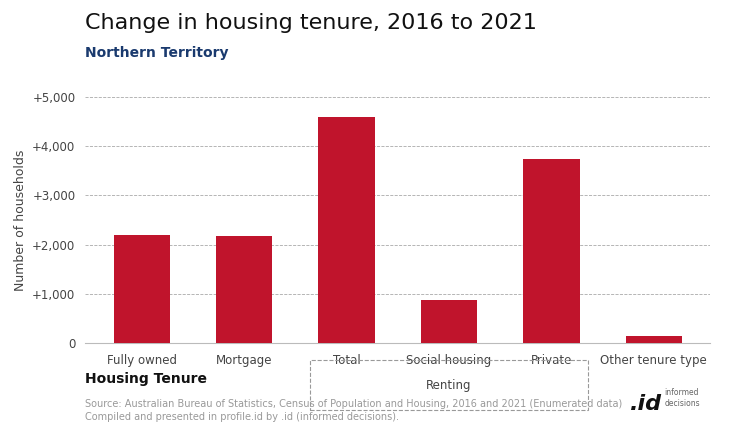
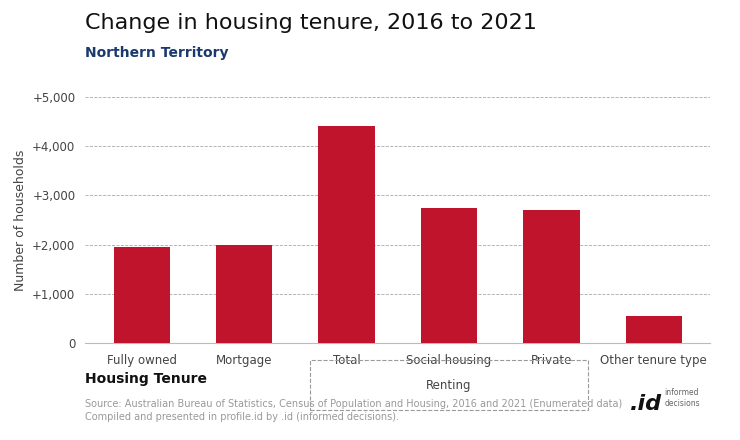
Fully owned: 2,200 -> 1,950
Mortgage: 2,170 -> 2,000
Total: 4,580 -> 4,400
Social housing: 870 -> 2,750
Private: 3,730 -> 2,700
Other tenure type: 150 -> 550
